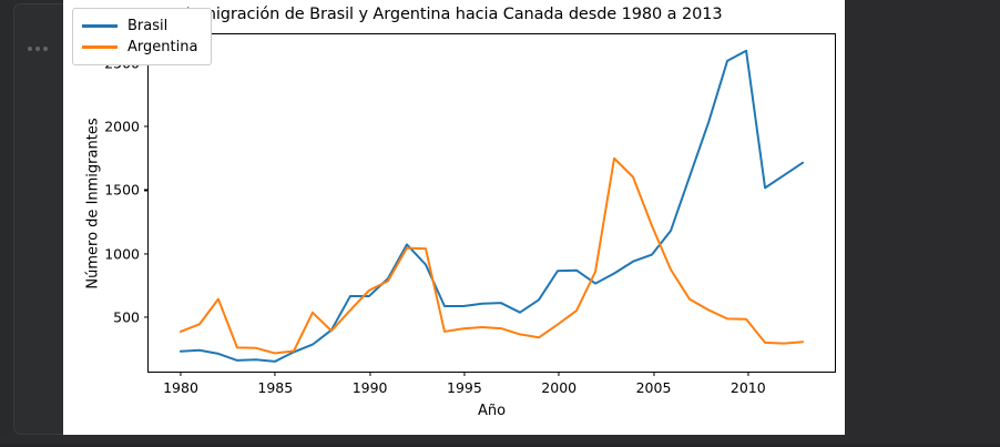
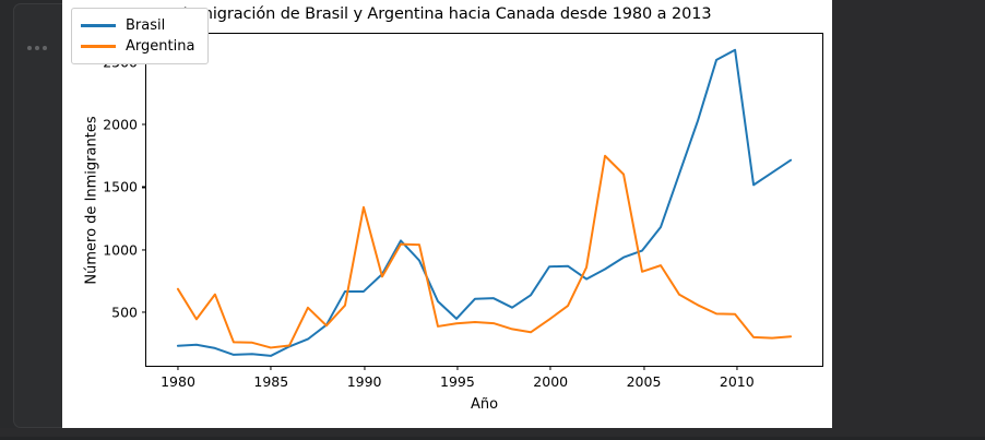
Argentina/1980: 370 -> 670
Argentina/1990: 700 -> 1330
Brasil/1995: 570 -> 430
Argentina/2005: 1210 -> 810
